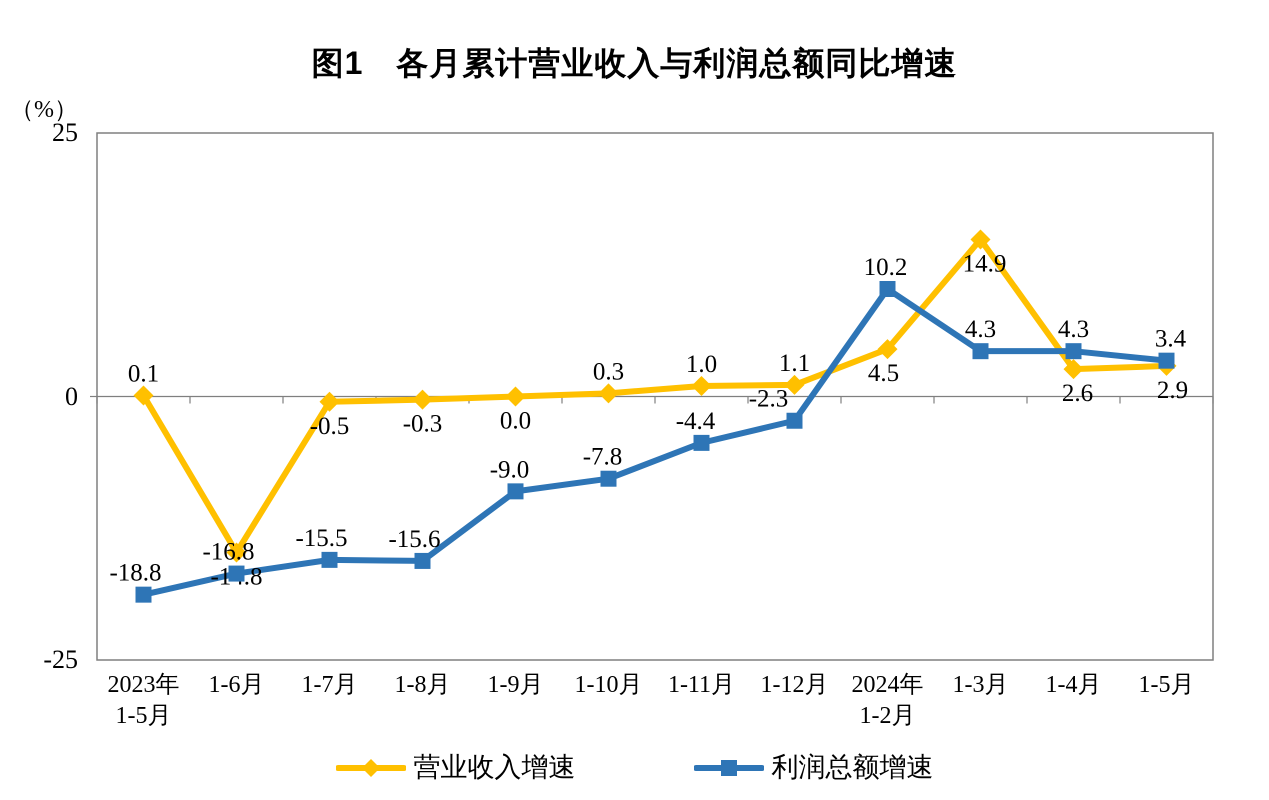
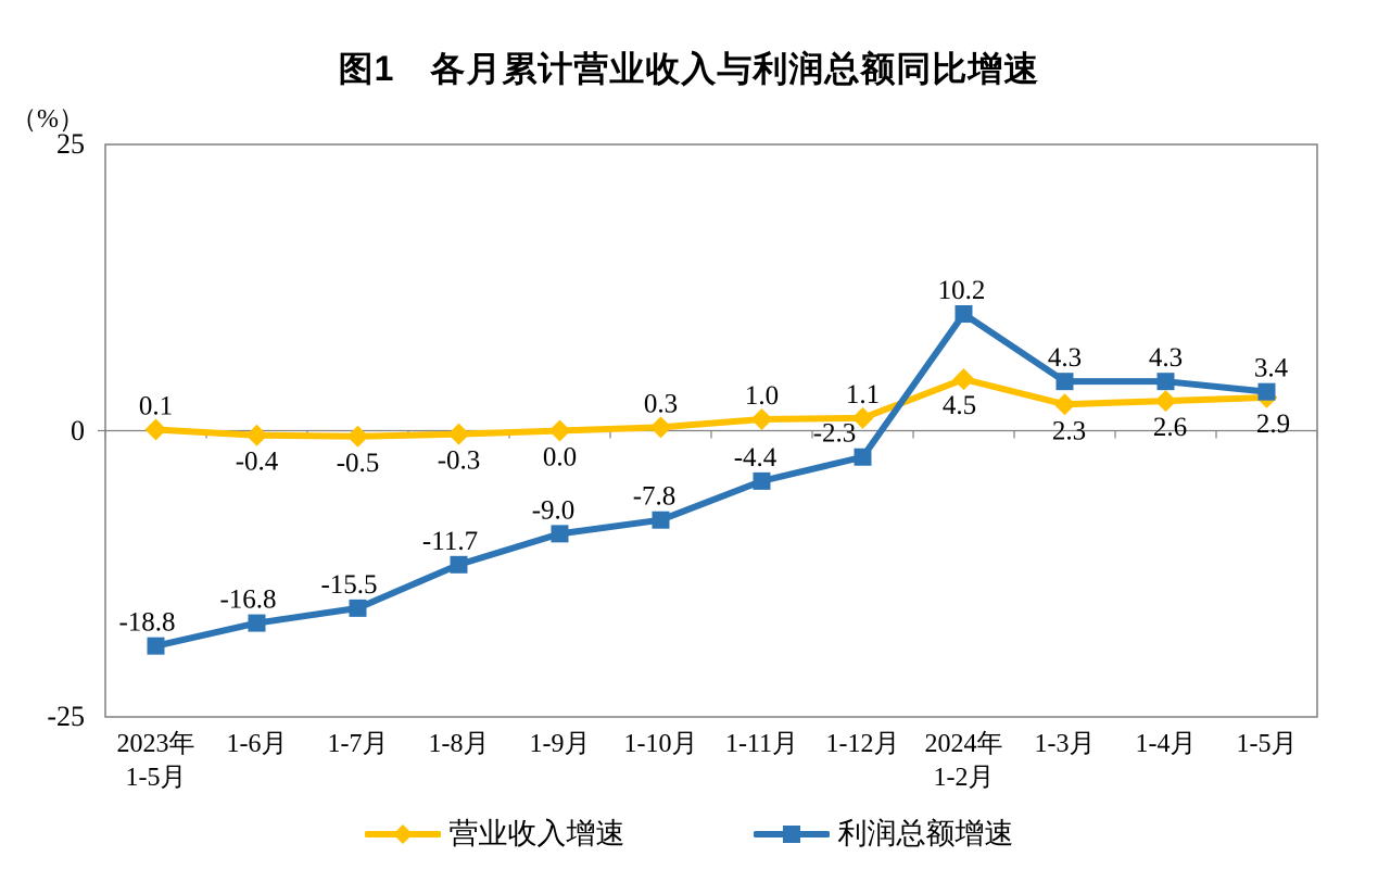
营业收入增速/1-6月: -14.8 -> -0.4
利润总额增速/1-8月: -15.6 -> -11.7
营业收入增速/1-3月: 14.9 -> 2.3
